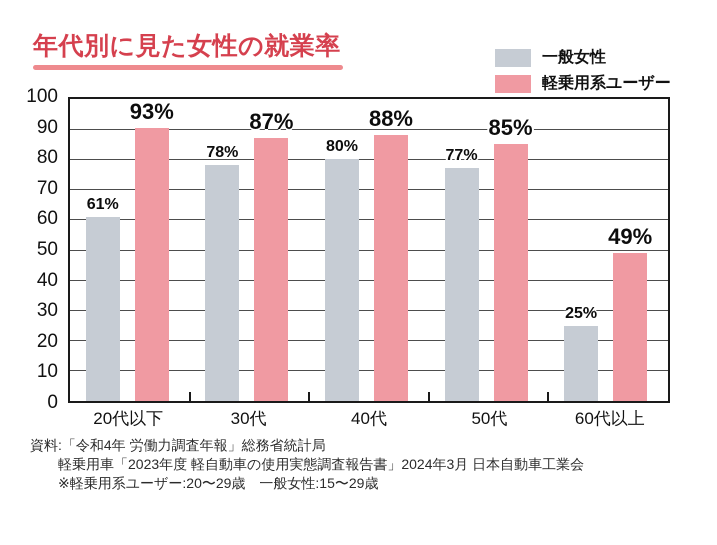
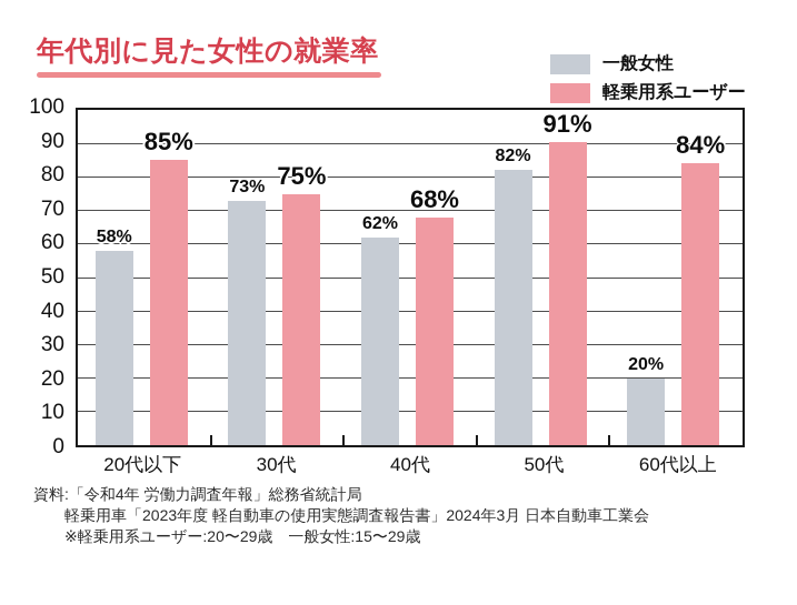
一般女性/20代以下: 61% -> 58%
軽乗用系ユーザー/20代以下: 93% -> 85%
一般女性/30代: 78% -> 73%
軽乗用系ユーザー/30代: 87% -> 75%
一般女性/40代: 80% -> 62%
軽乗用系ユーザー/40代: 88% -> 68%
一般女性/50代: 77% -> 82%
軽乗用系ユーザー/50代: 85% -> 91%
一般女性/60代以上: 25% -> 20%
軽乗用系ユーザー/60代以上: 49% -> 84%
